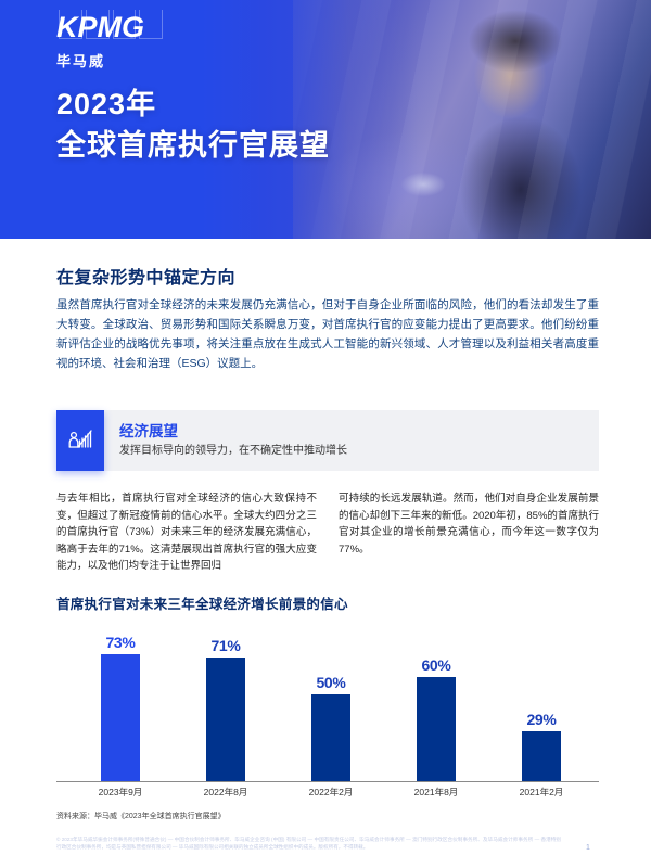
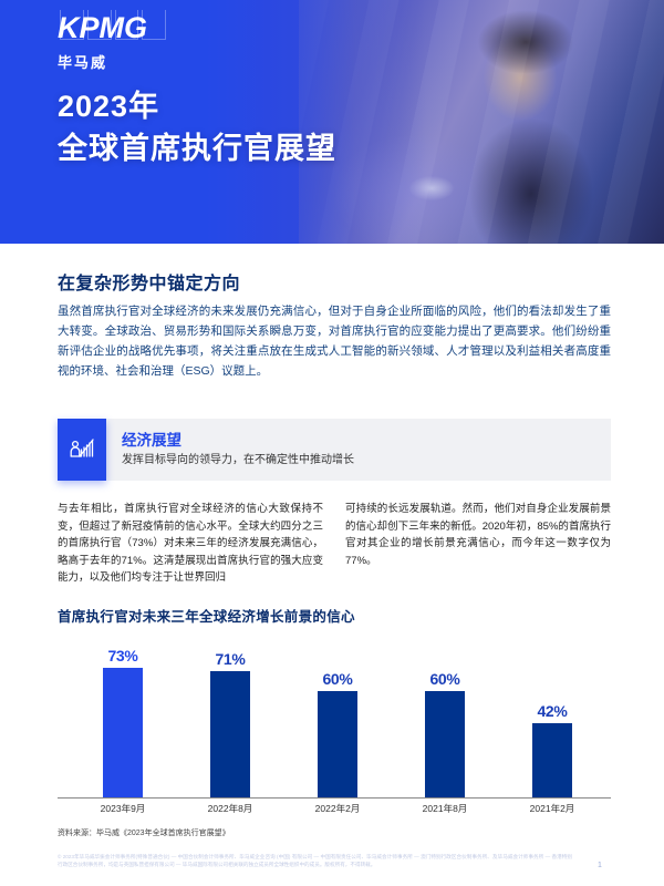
2022年2月: 50% -> 60%
2021年2月: 29% -> 42%
